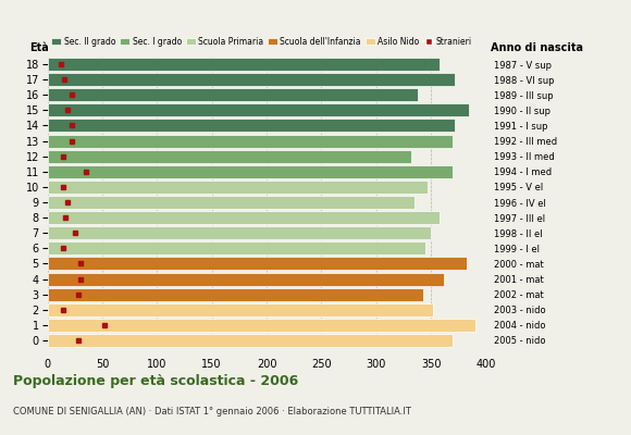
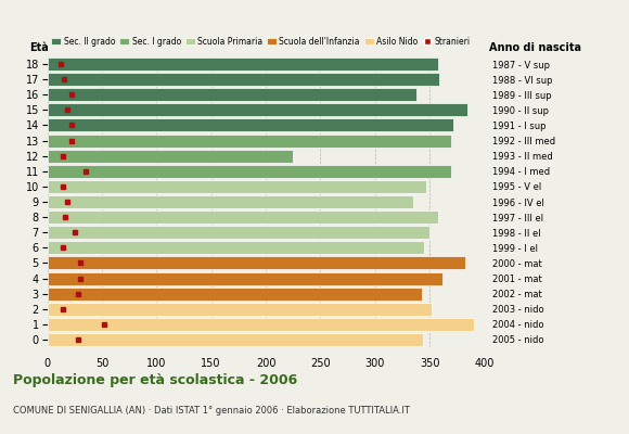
17: 372 -> 359
12: 332 -> 225
0: 370 -> 344
